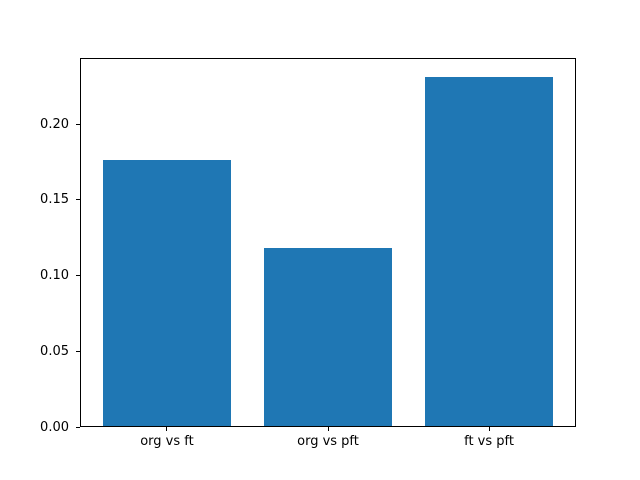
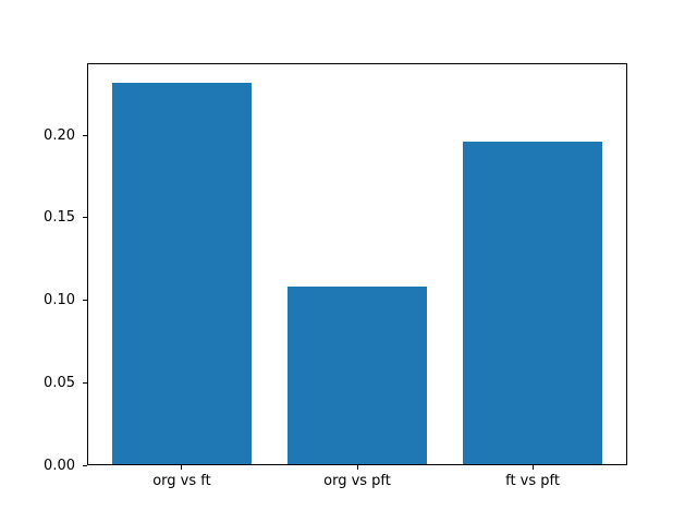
org vs ft: 0.176 -> 0.232
org vs pft: 0.118 -> 0.108
ft vs pft: 0.231 -> 0.196
